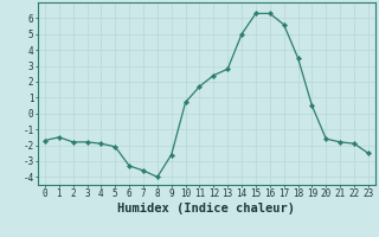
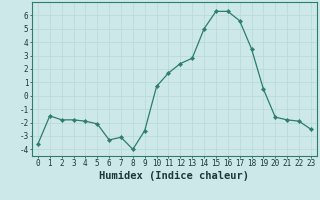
0: -1.7 -> -3.6
7: -3.6 -> -3.1
